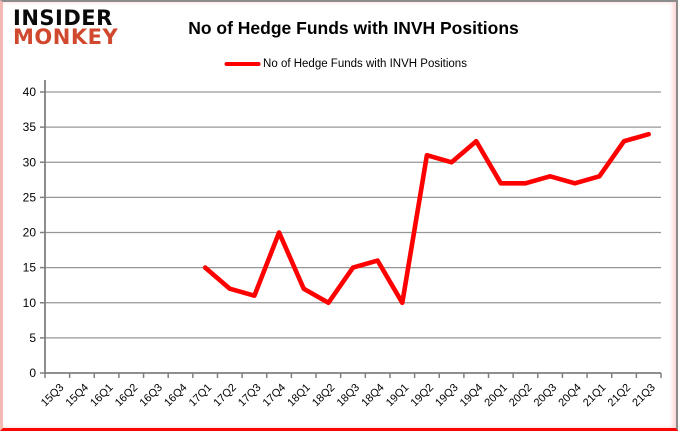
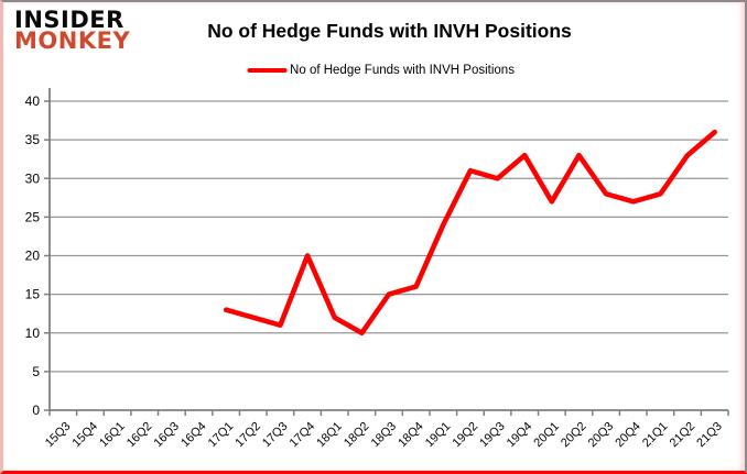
17Q1: 15 -> 13
19Q1: 10 -> 24
20Q2: 27 -> 33
21Q3: 34 -> 36
